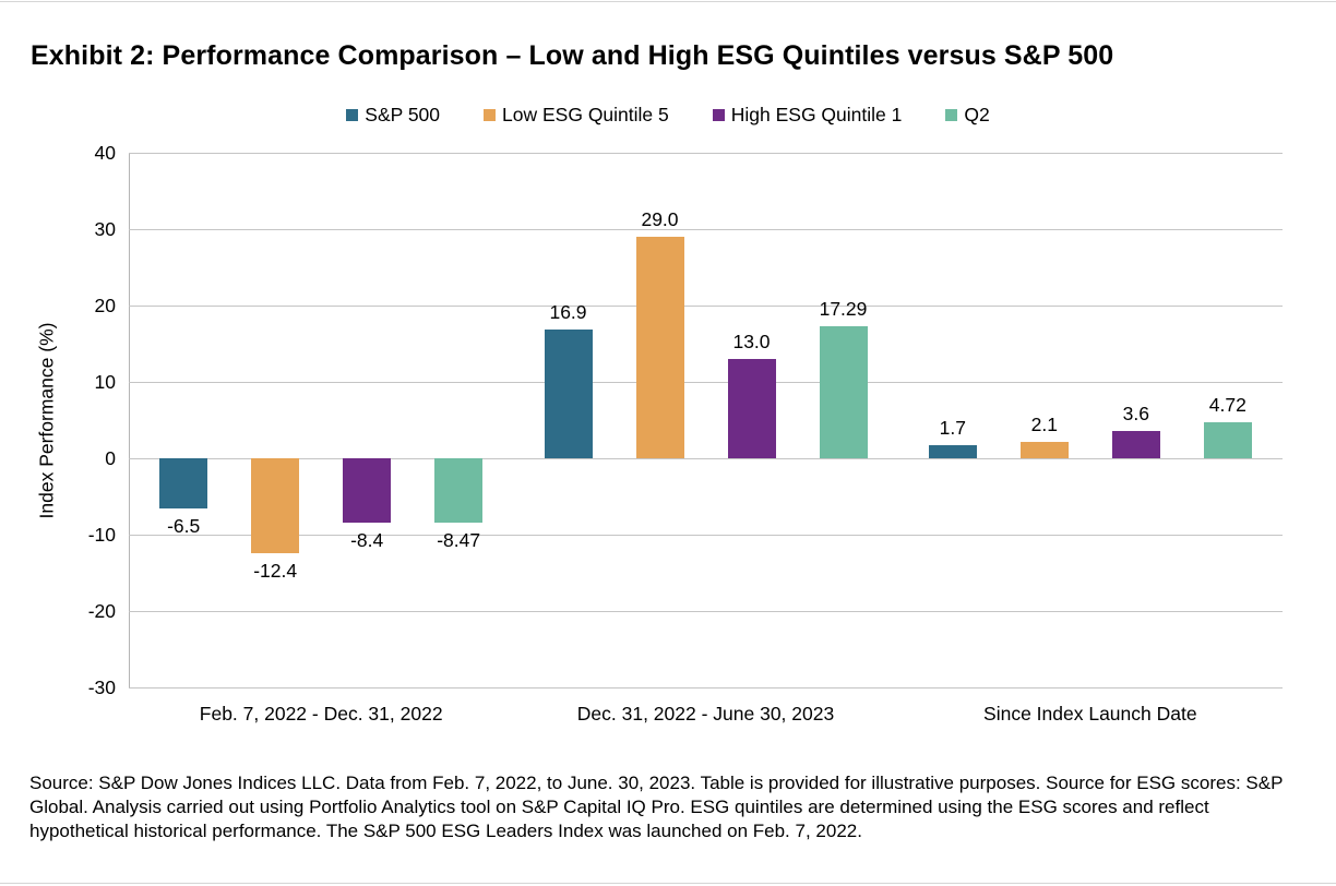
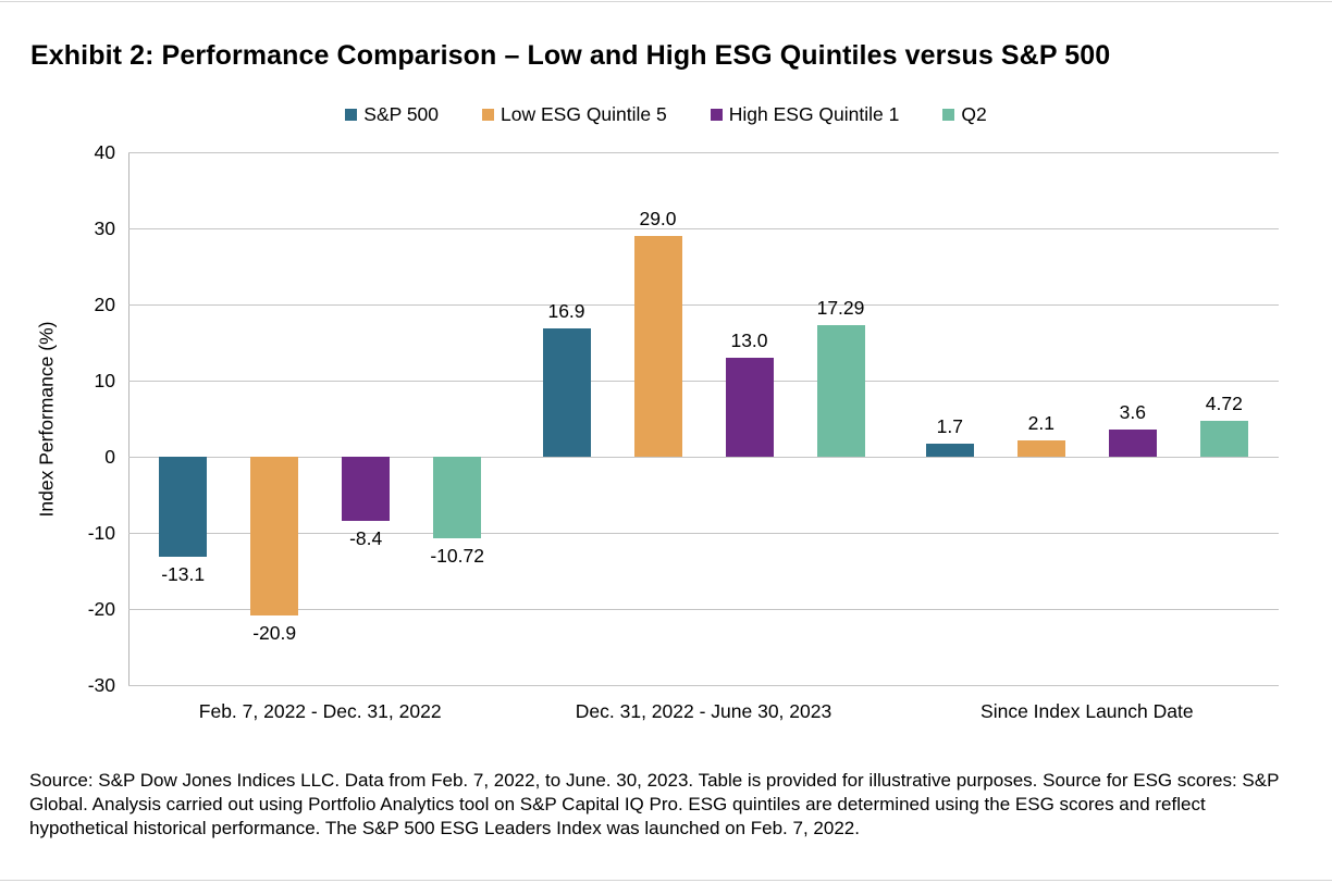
S&P 500/Feb. 7, 2022 - Dec. 31, 2022: -6.5 -> -13.1
Low ESG Quintile 5/Feb. 7, 2022 - Dec. 31, 2022: -12.4 -> -20.9
Q2/Feb. 7, 2022 - Dec. 31, 2022: -8.47 -> -10.72
